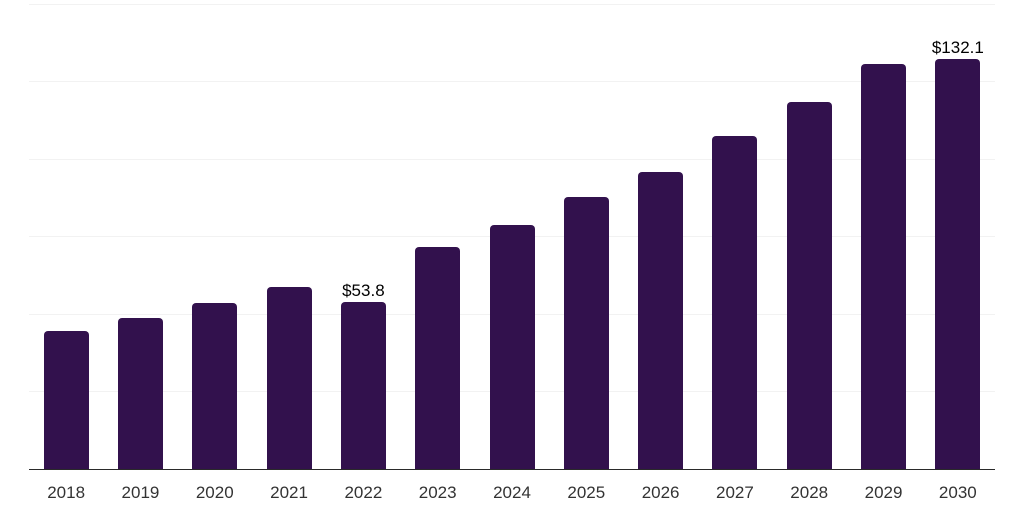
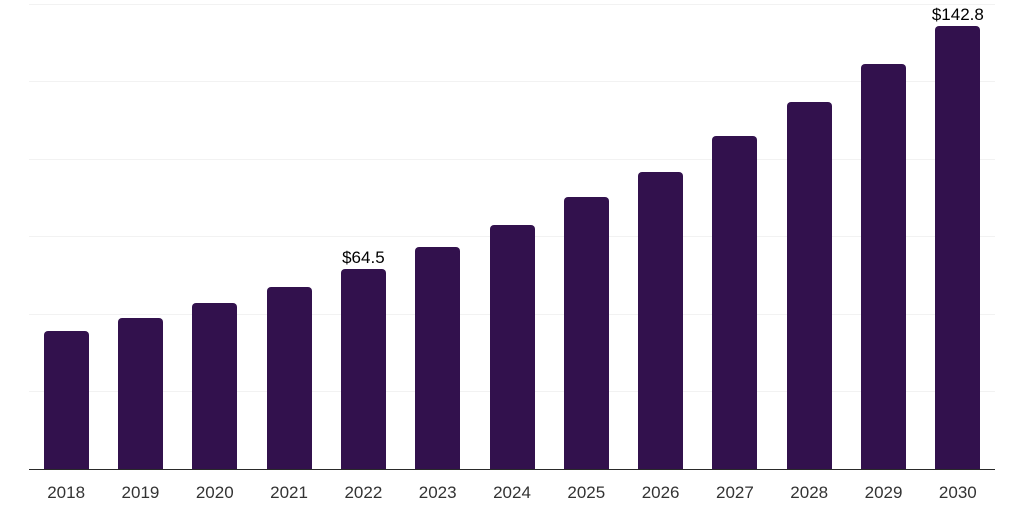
2022: $53.8 -> $64.5
2030: $132.1 -> $142.8
